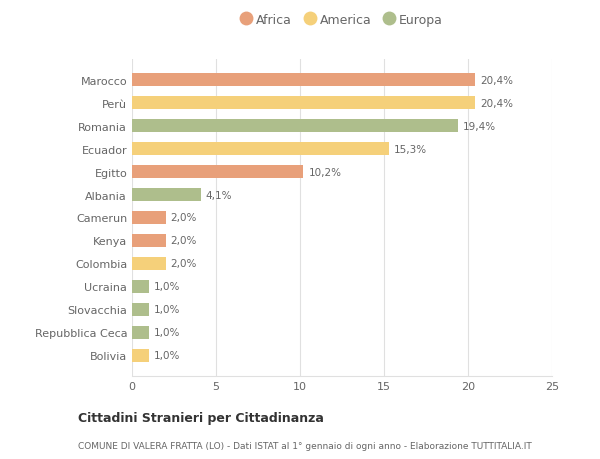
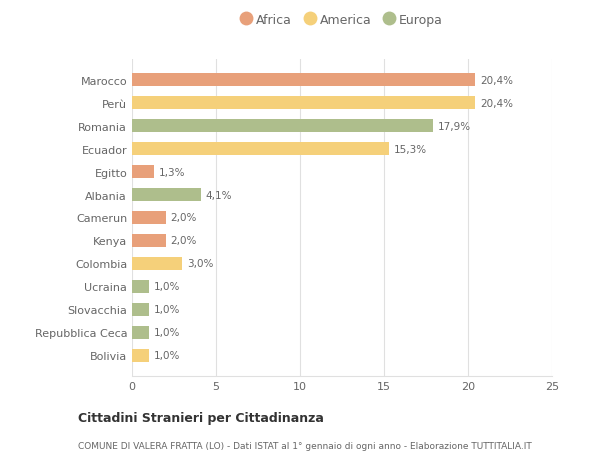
Romania: 19,4% -> 17,9%
Egitto: 10,2% -> 1,3%
Colombia: 2,0% -> 3,0%
